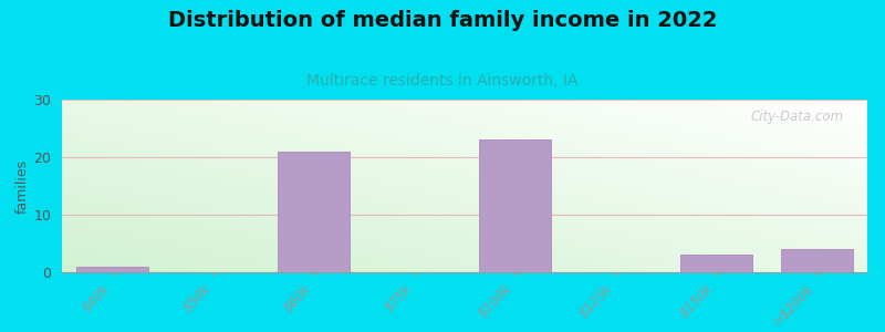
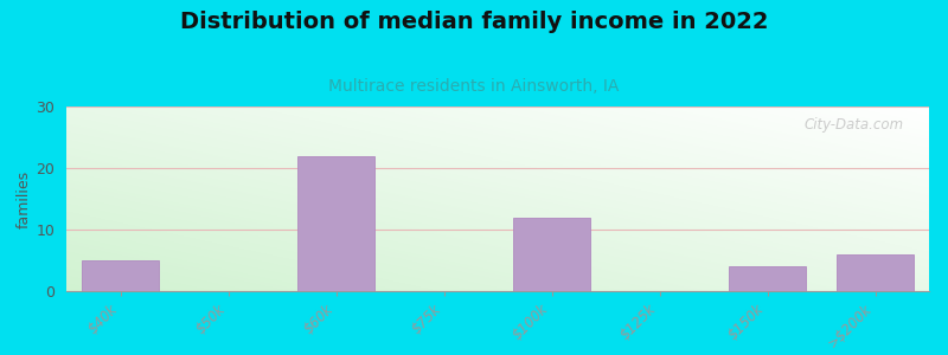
$40k: 1 -> 5
$60k: 21 -> 22
$100k: 23 -> 12
$150k: 3 -> 4
>$200k: 4 -> 6
